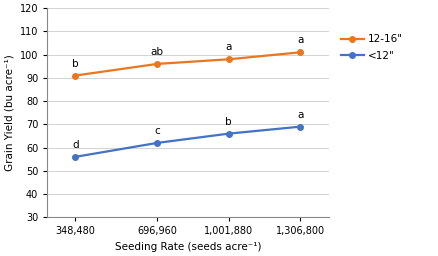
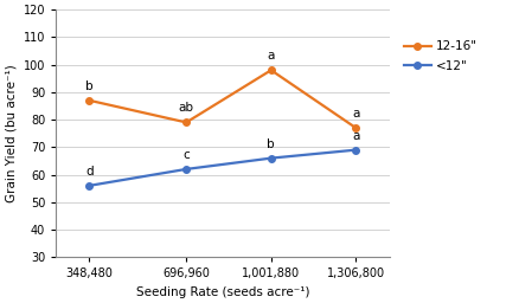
12-16"/348,480: 91 -> 87
12-16"/696,960: 96 -> 79
12-16"/1,306,800: 101 -> 77
